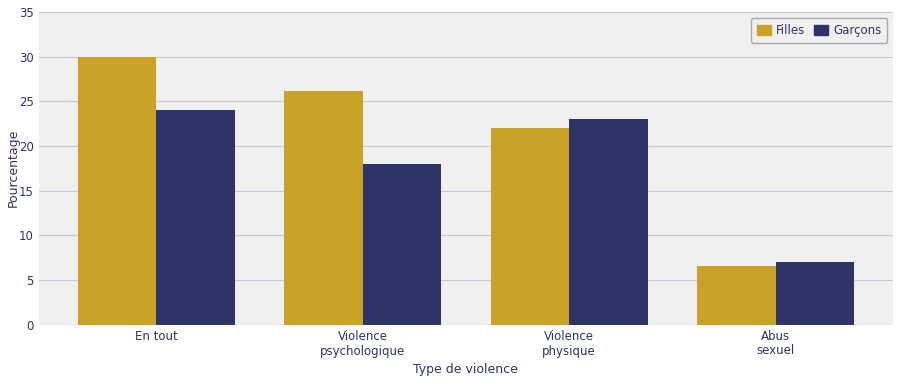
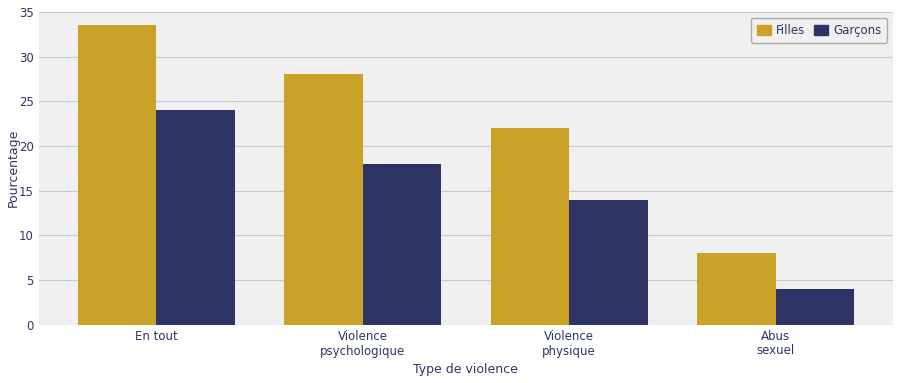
Filles/En tout: 30.0 -> 33.5
Filles/Violence psychologique: 26.2 -> 28.0
Garçons/Violence physique: 23 -> 14
Filles/Abus sexuel: 6.6 -> 8.0
Garçons/Abus sexuel: 7 -> 4
